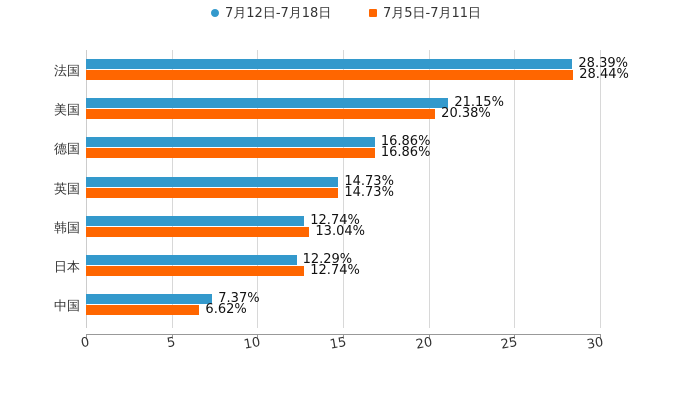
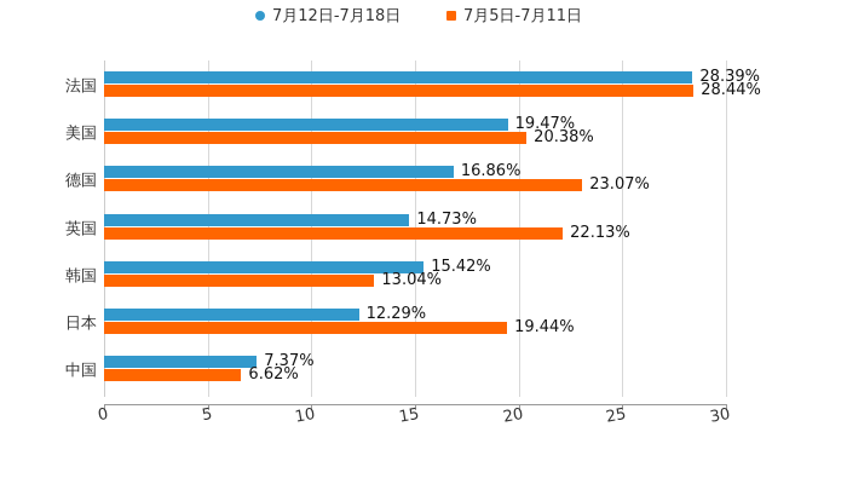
7月12日-7月18日/美国: 21.15% -> 19.47%
7月5日-7月11日/德国: 16.86% -> 23.07%
7月5日-7月11日/英国: 14.73% -> 22.13%
7月12日-7月18日/韩国: 12.74% -> 15.42%
7月5日-7月11日/日本: 12.74% -> 19.44%
